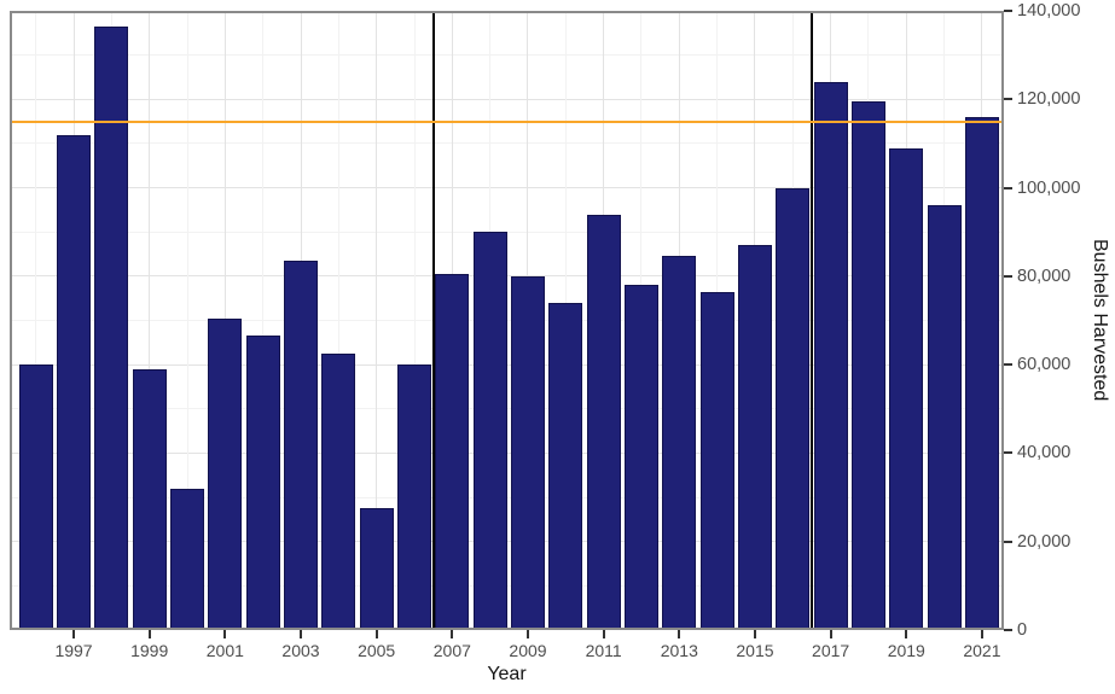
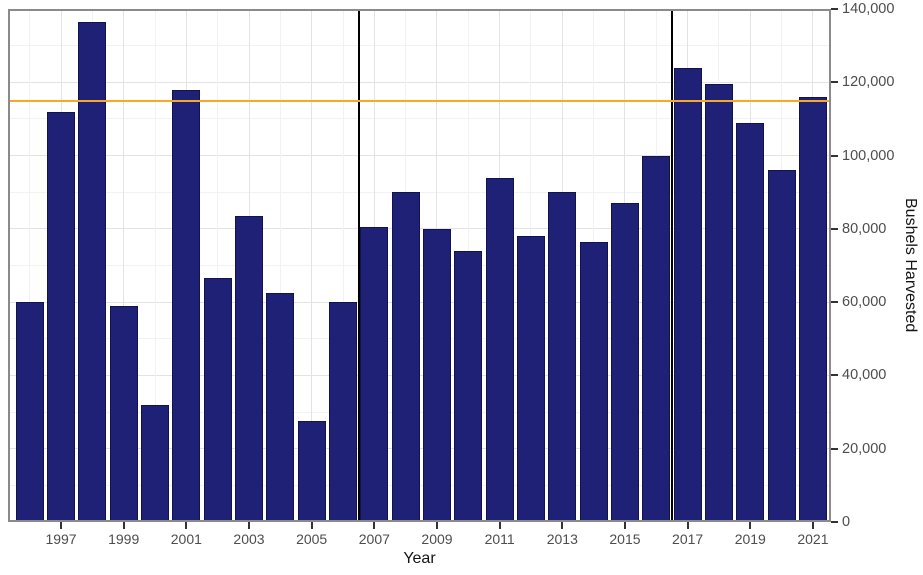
2001: 70000 -> 118000
2013: 84000 -> 90000
